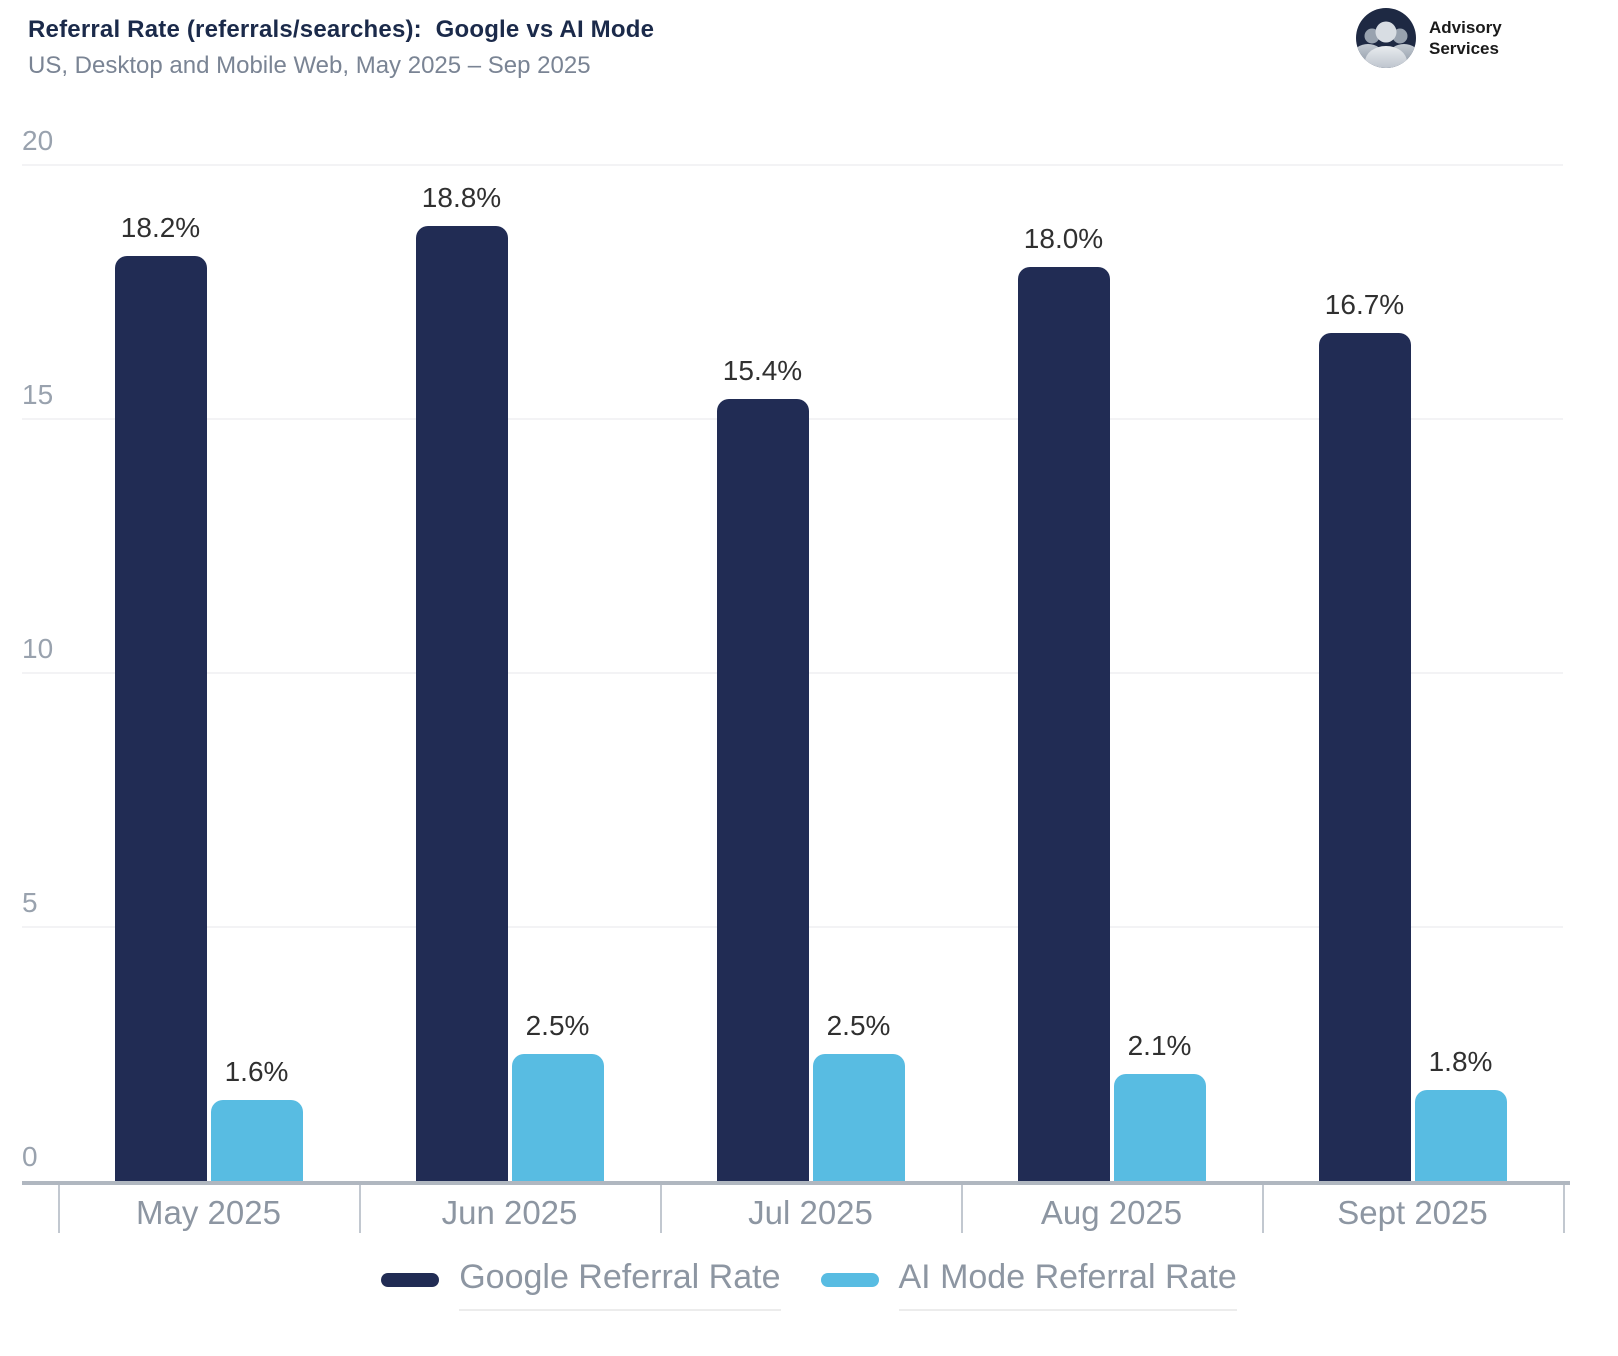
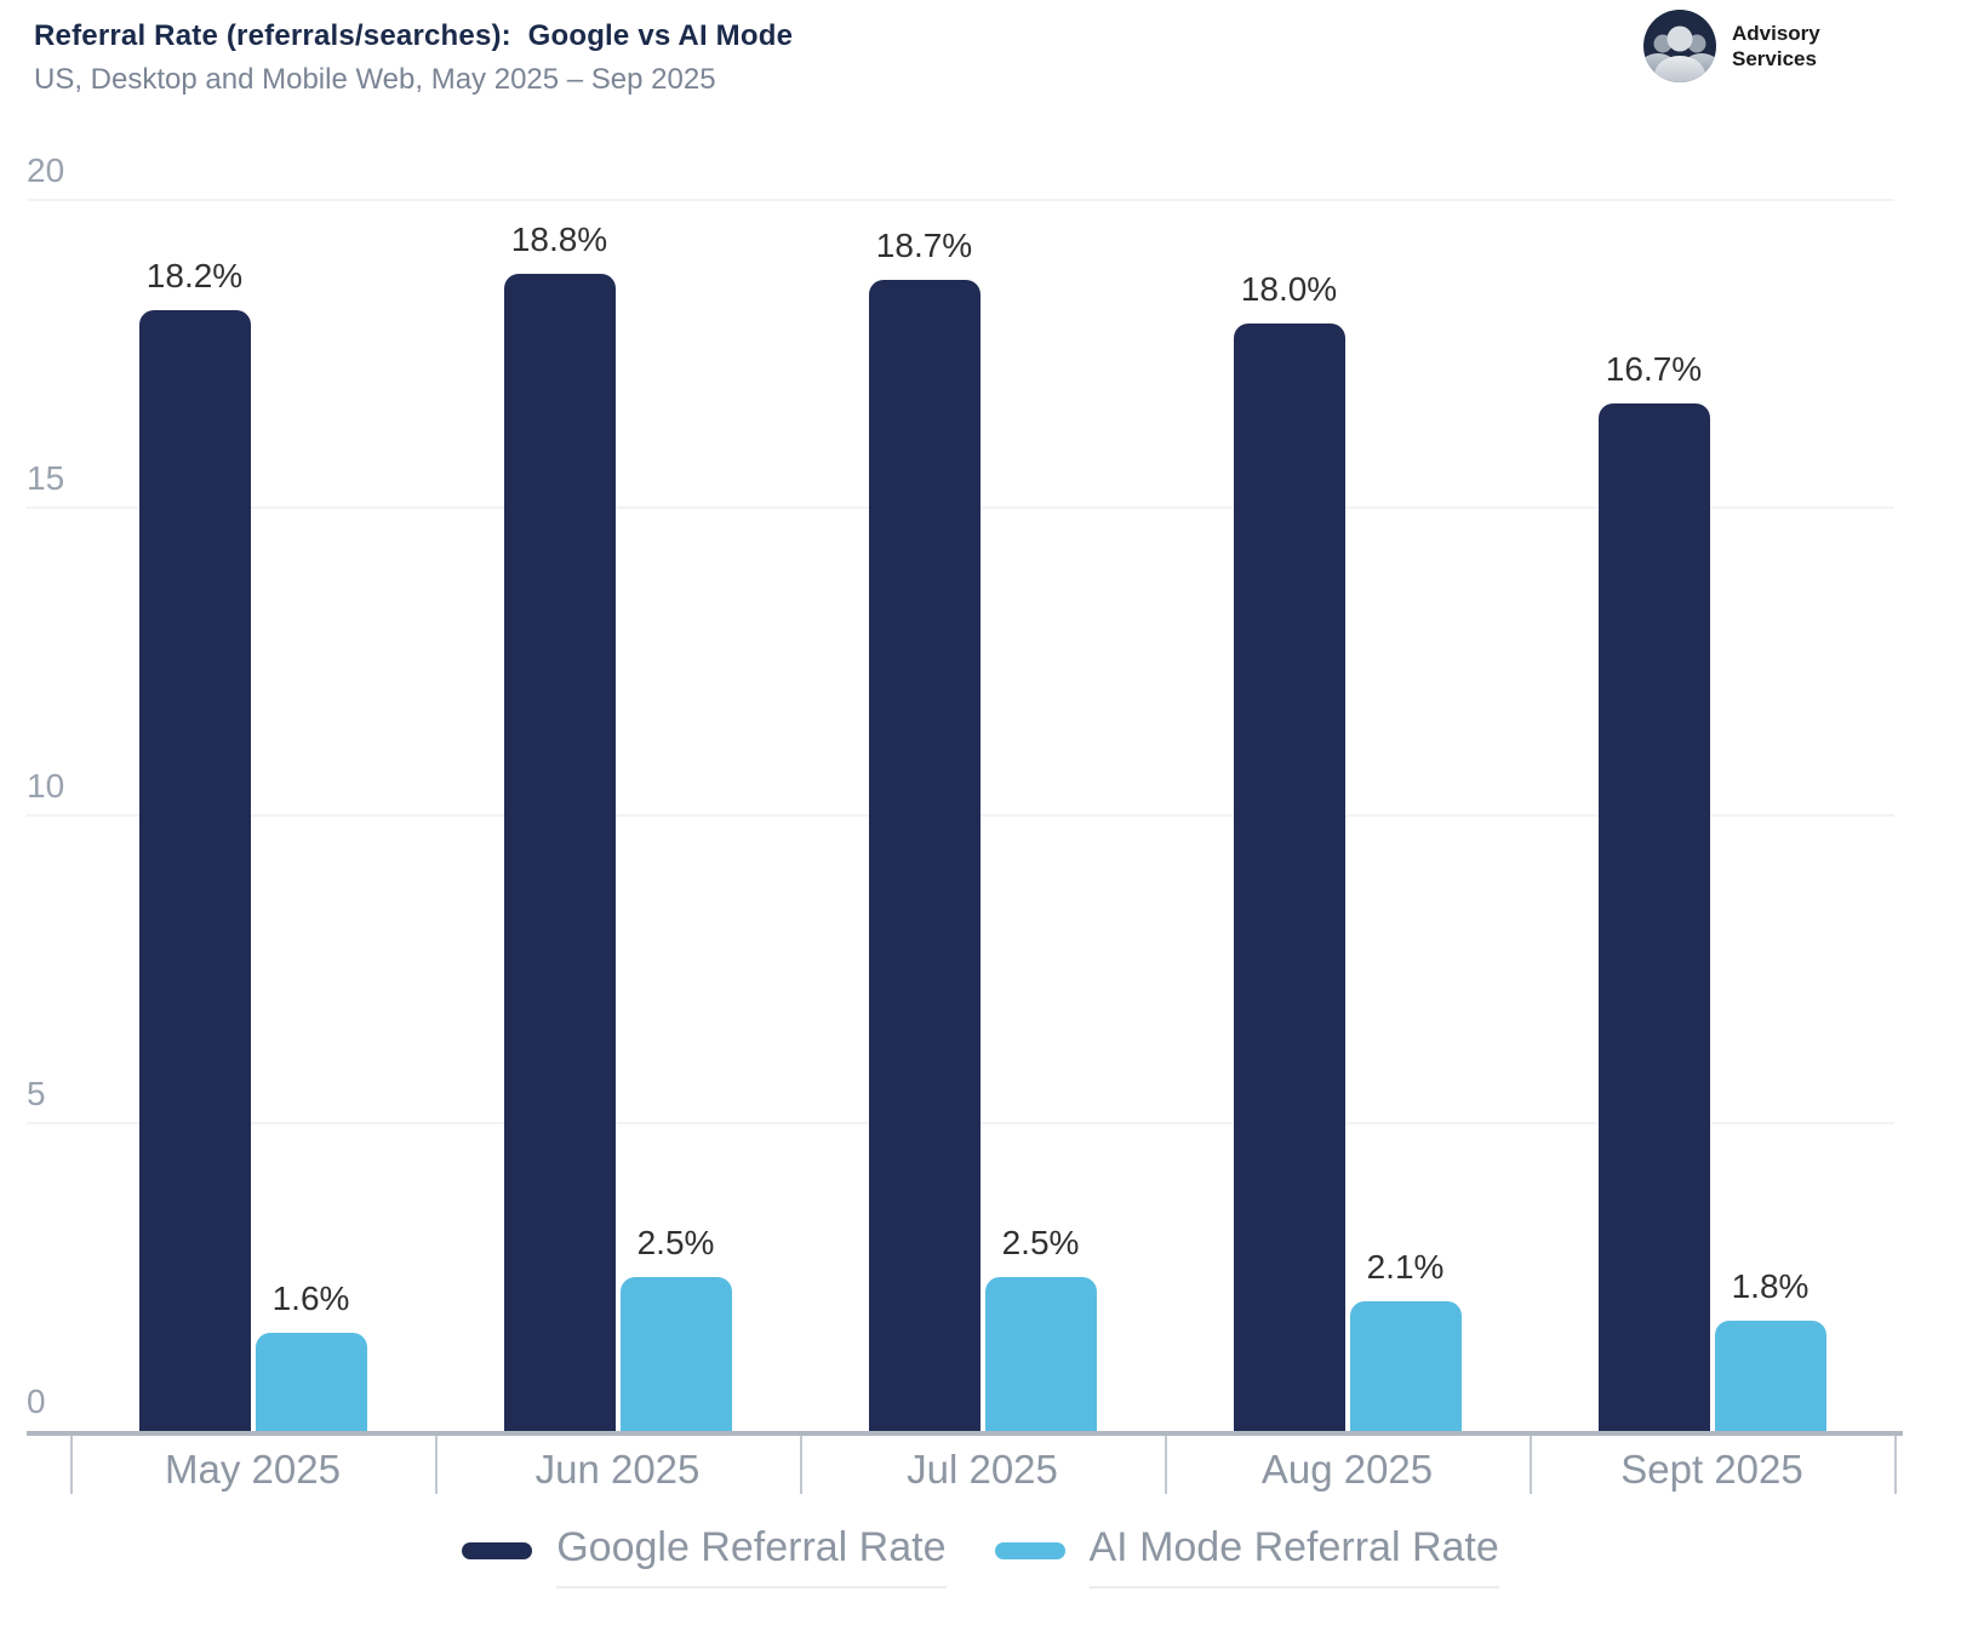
Google Referral Rate/Jul 2025: 15.4% -> 18.7%
